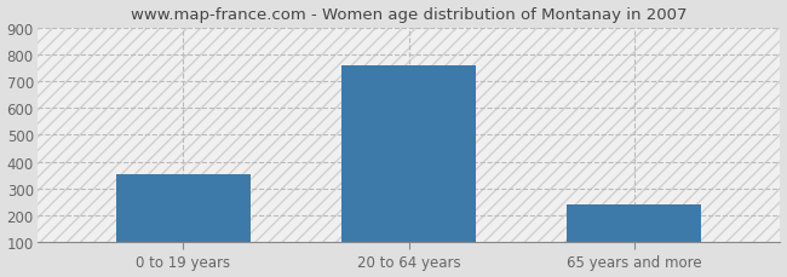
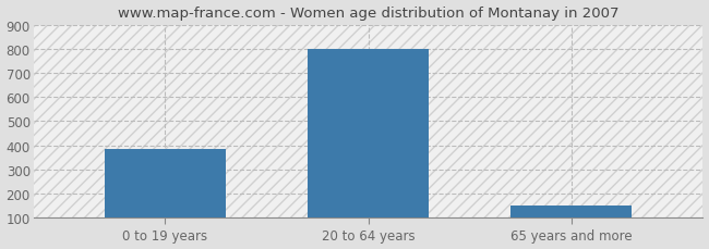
0 to 19 years: 355 -> 383
20 to 64 years: 760 -> 800
65 years and more: 240 -> 148
